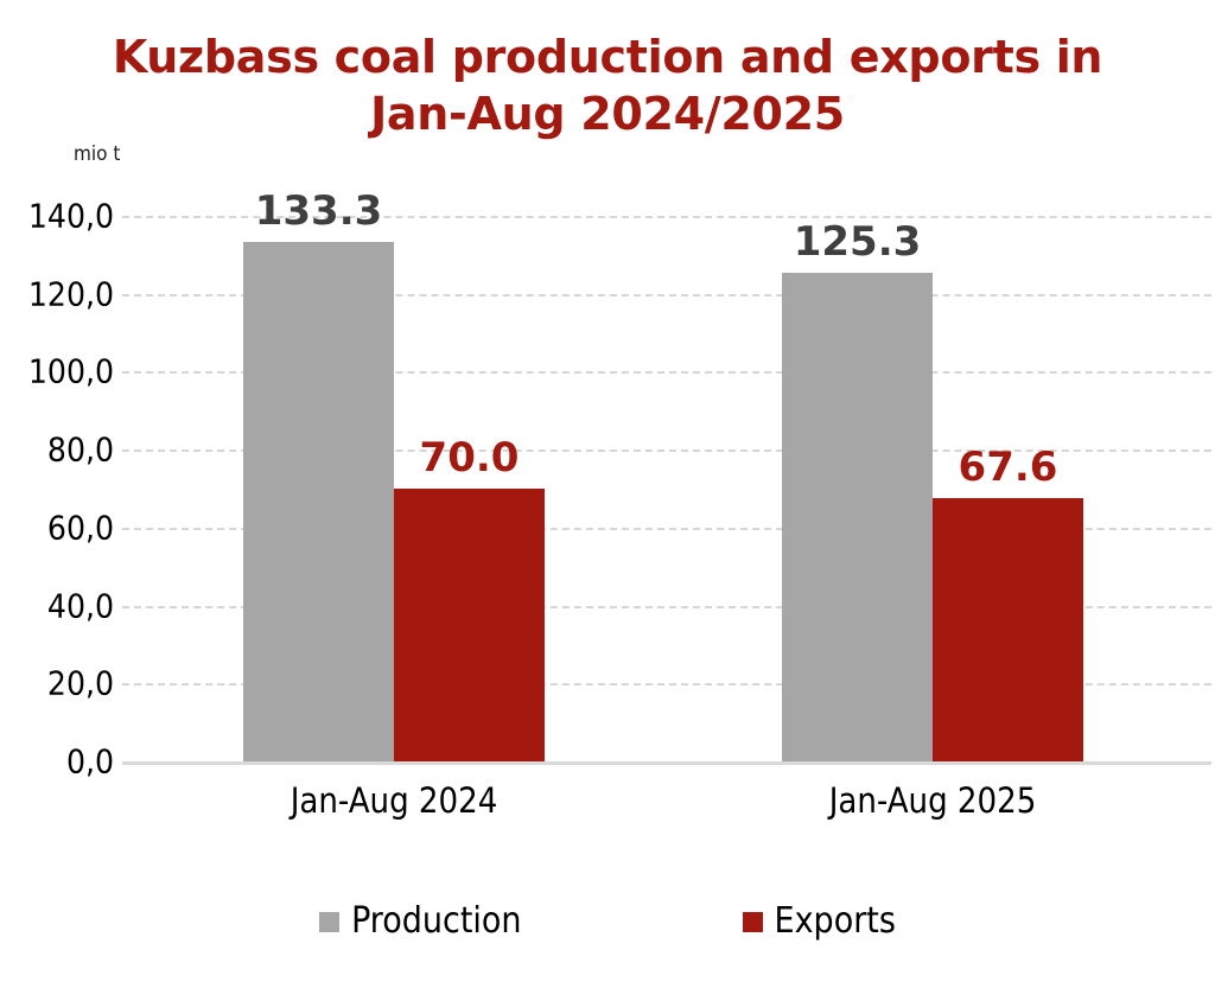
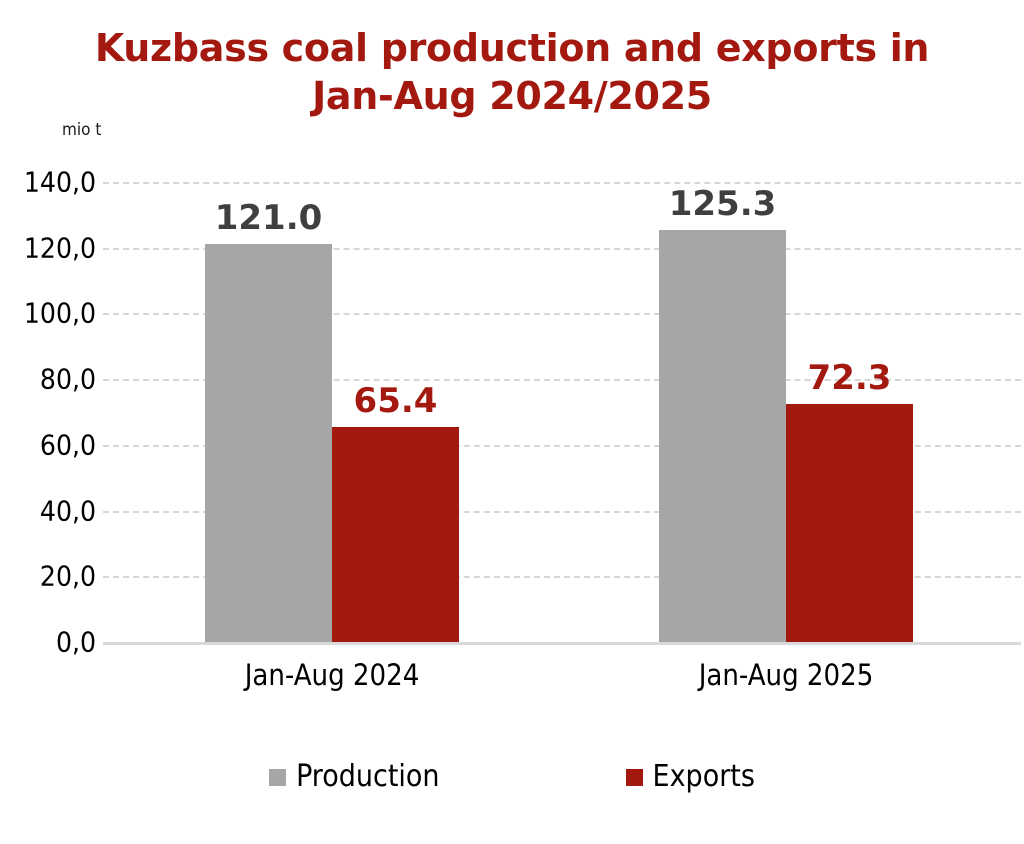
Production/Jan-Aug 2024: 133.3 -> 121.0
Exports/Jan-Aug 2024: 70.0 -> 65.4
Exports/Jan-Aug 2025: 67.6 -> 72.3
